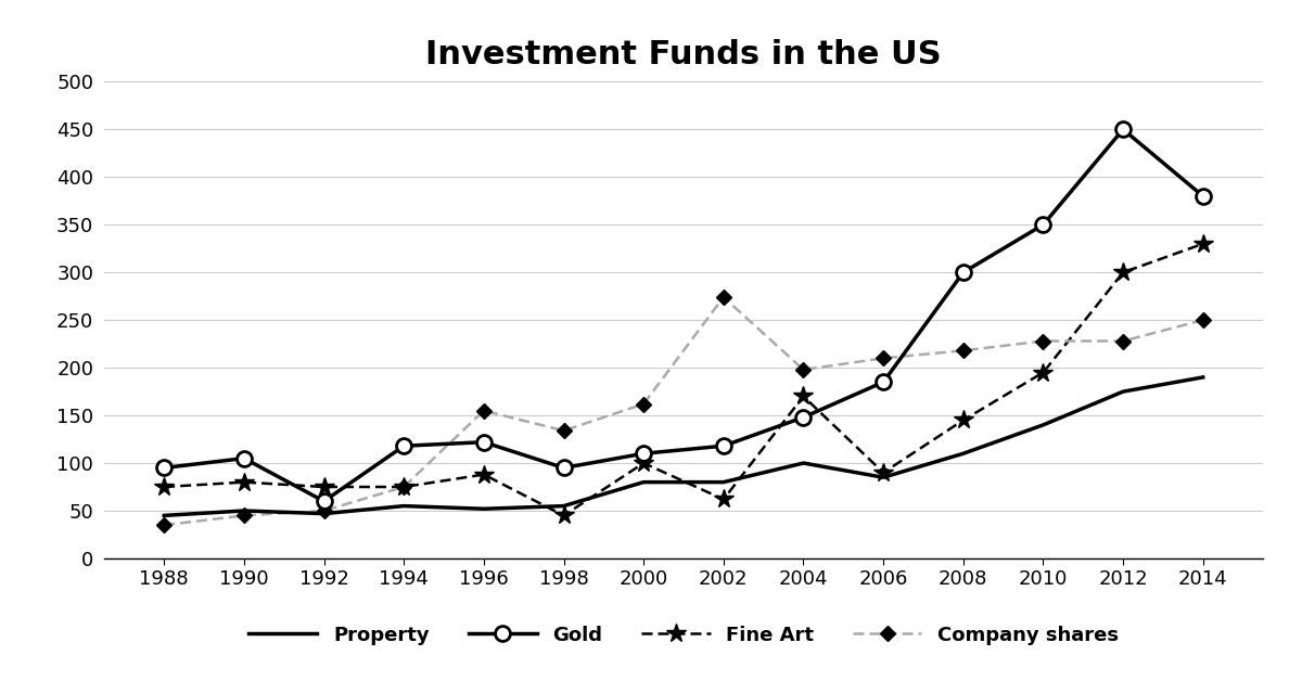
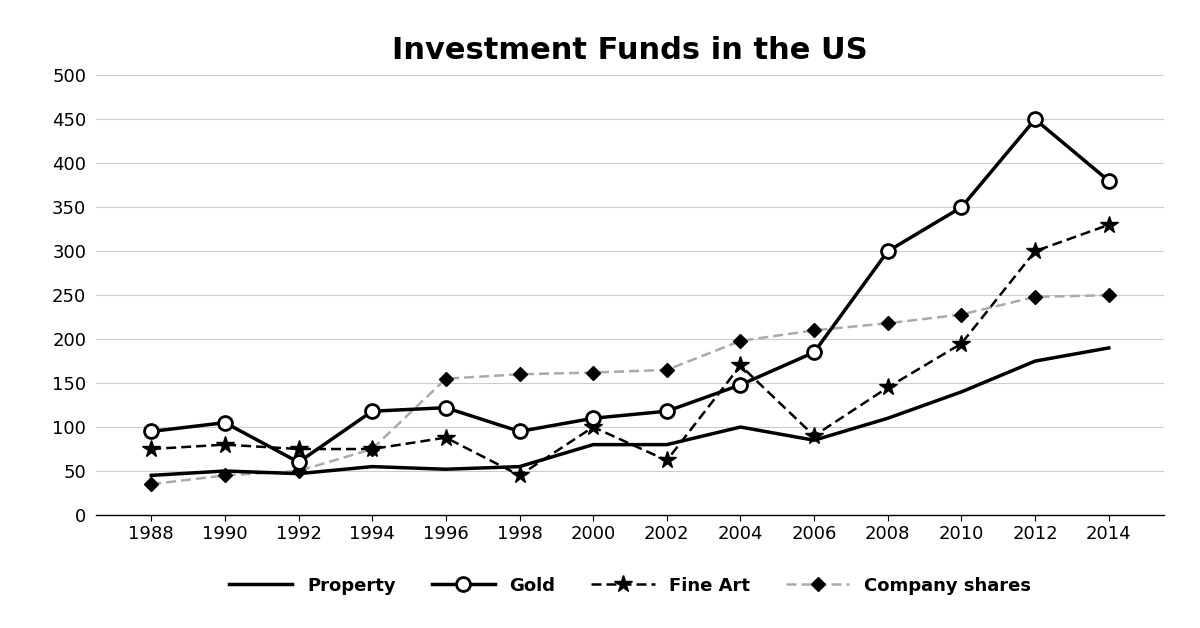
Company shares/1998: 134 -> 160
Company shares/2002: 274 -> 165
Company shares/2012: 228 -> 248
